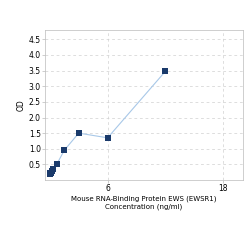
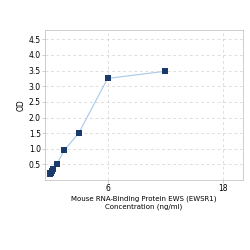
6: 1.35 -> 3.25
